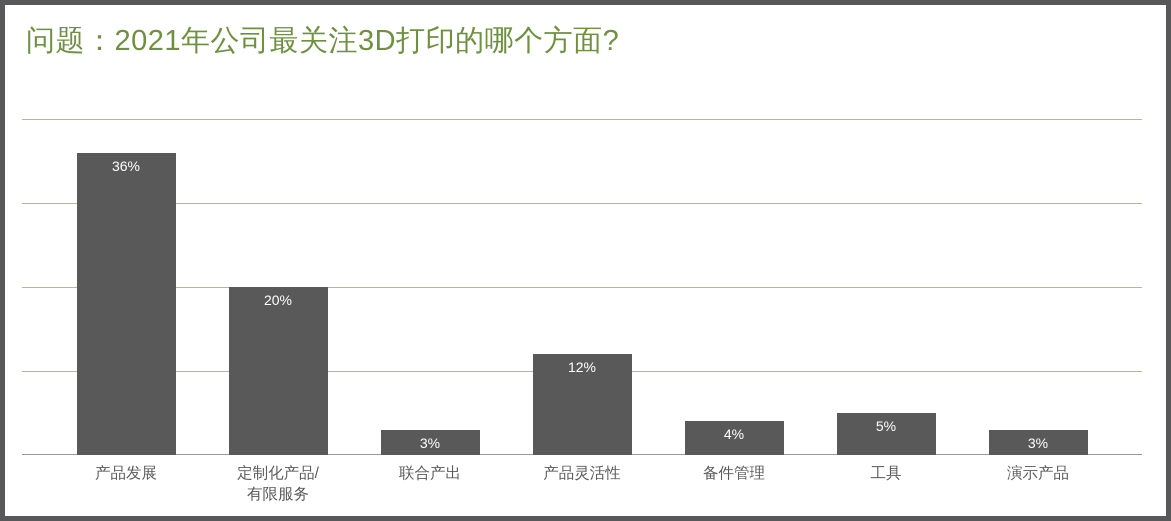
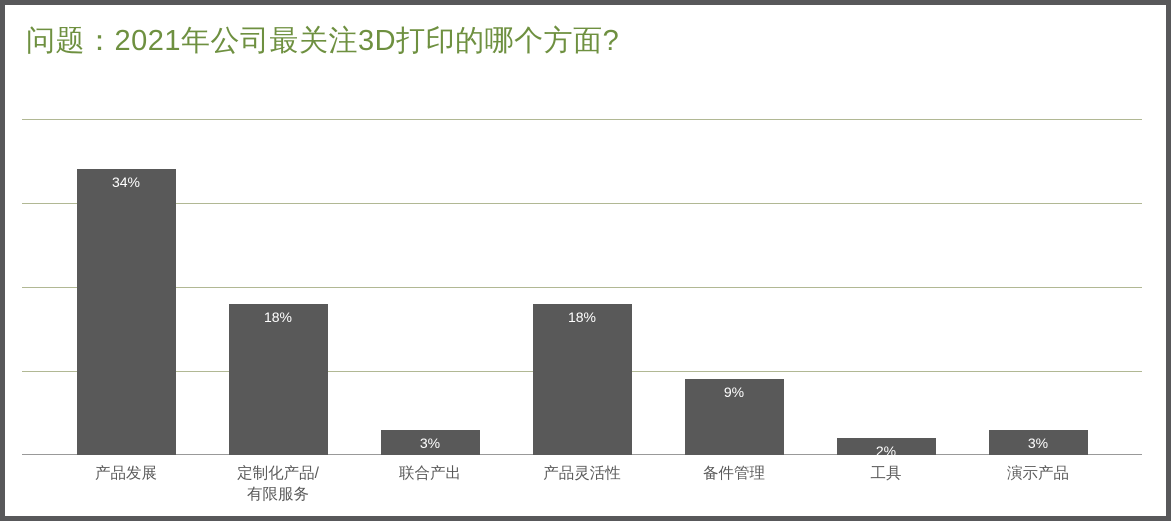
产品发展: 36% -> 34%
定制化产品/ 有限服务: 20% -> 18%
产品灵活性: 12% -> 18%
备件管理: 4% -> 9%
工具: 5% -> 2%
